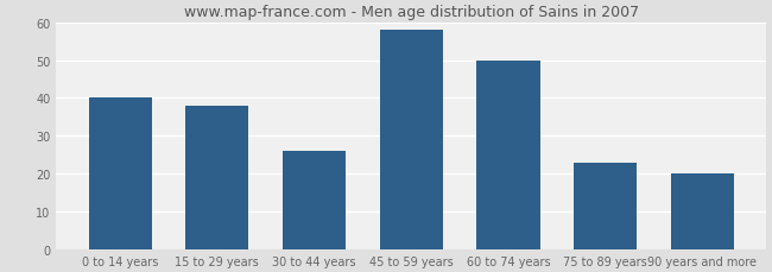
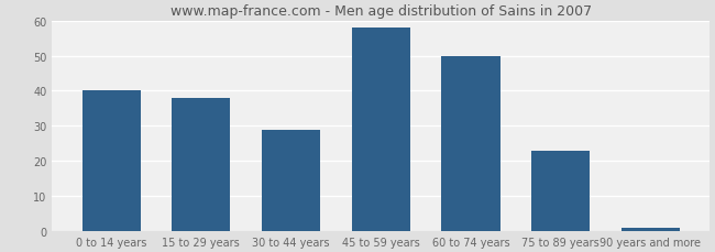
30 to 44 years: 26 -> 29
90 years and more: 20 -> 1
